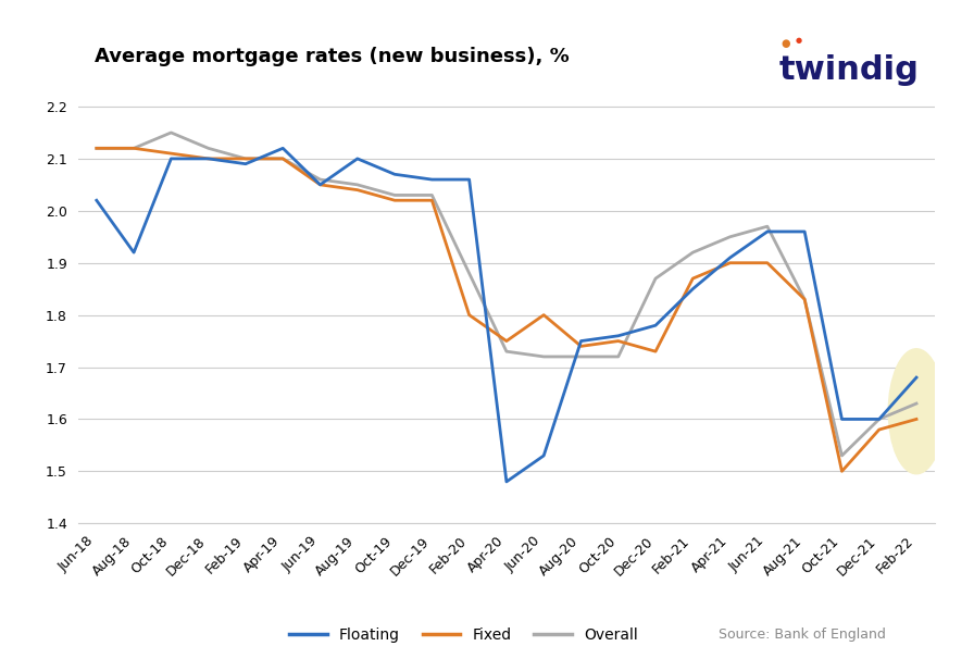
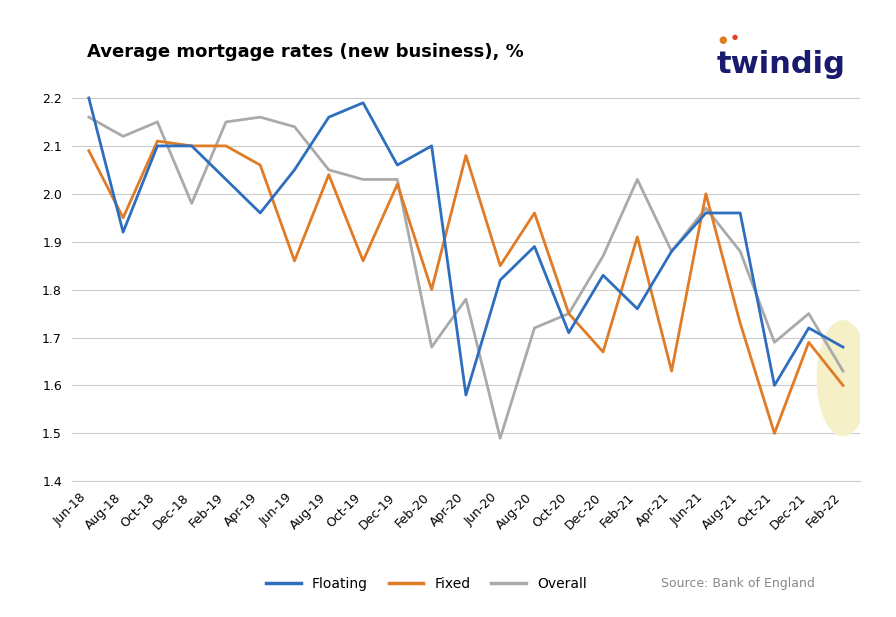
Floating/Jun-18: 2.02 -> 2.20
Fixed/Jun-18: 2.12 -> 2.09
Overall/Jun-18: 2.12 -> 2.16
Fixed/Aug-18: 2.12 -> 1.95
Overall/Dec-18: 2.12 -> 1.98
Floating/Feb-19: 2.09 -> 2.03
Overall/Feb-19: 2.10 -> 2.15
Floating/Apr-19: 2.12 -> 1.96
Fixed/Apr-19: 2.10 -> 2.06
Overall/Apr-19: 2.10 -> 2.16
Fixed/Jun-19: 2.05 -> 1.86
Overall/Jun-19: 2.06 -> 2.14
Floating/Aug-19: 2.10 -> 2.16
Floating/Oct-19: 2.07 -> 2.19
Fixed/Oct-19: 2.02 -> 1.86
Floating/Feb-20: 2.06 -> 2.10
Overall/Feb-20: 1.88 -> 1.68
Floating/Apr-20: 1.48 -> 1.58
Fixed/Apr-20: 1.75 -> 2.08
Overall/Apr-20: 1.73 -> 1.78
Floating/Jun-20: 1.53 -> 1.82
Fixed/Jun-20: 1.80 -> 1.85
Overall/Jun-20: 1.72 -> 1.49
Floating/Aug-20: 1.75 -> 1.89
Fixed/Aug-20: 1.74 -> 1.96
Floating/Oct-20: 1.76 -> 1.71
Overall/Oct-20: 1.72 -> 1.75
Floating/Dec-20: 1.78 -> 1.83
Fixed/Dec-20: 1.73 -> 1.67
Floating/Feb-21: 1.85 -> 1.76
Fixed/Feb-21: 1.87 -> 1.91
Overall/Feb-21: 1.92 -> 2.03
Floating/Apr-21: 1.91 -> 1.88
Fixed/Apr-21: 1.90 -> 1.63
Overall/Apr-21: 1.95 -> 1.88
Fixed/Jun-21: 1.90 -> 2.00
Fixed/Aug-21: 1.83 -> 1.73
Overall/Aug-21: 1.83 -> 1.88
Overall/Oct-21: 1.53 -> 1.69
Floating/Dec-21: 1.60 -> 1.72
Fixed/Dec-21: 1.58 -> 1.69
Overall/Dec-21: 1.60 -> 1.75
